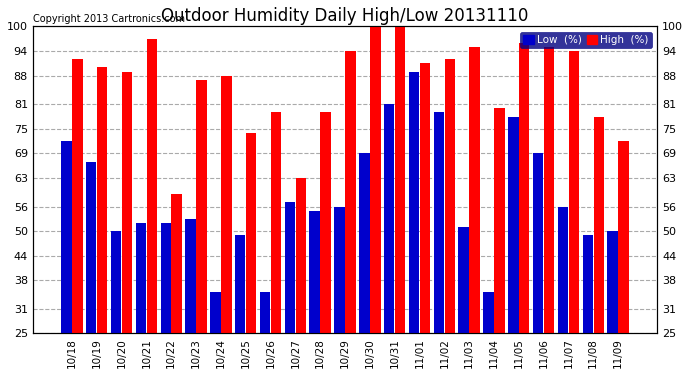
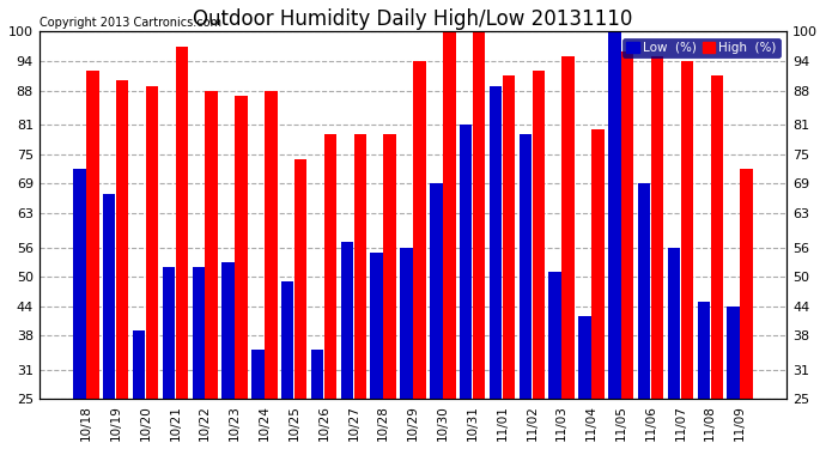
Low (%)/10/20: 50 -> 39
High (%)/10/22: 59 -> 88
High (%)/10/27: 63 -> 79
Low (%)/11/04: 35 -> 42
Low (%)/11/05: 78 -> 100
Low (%)/11/08: 49 -> 45
High (%)/11/08: 78 -> 91
Low (%)/11/09: 50 -> 44
